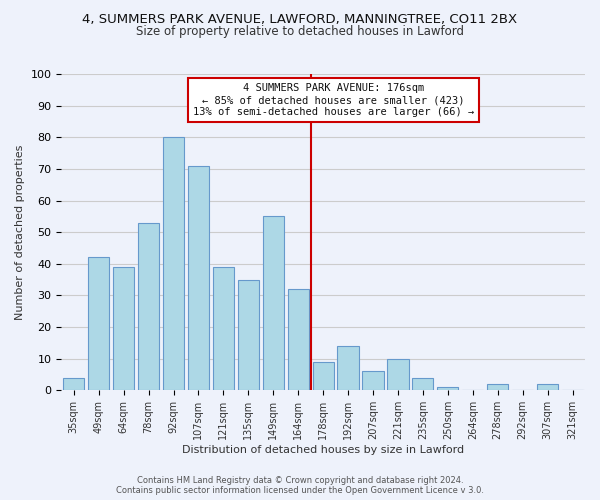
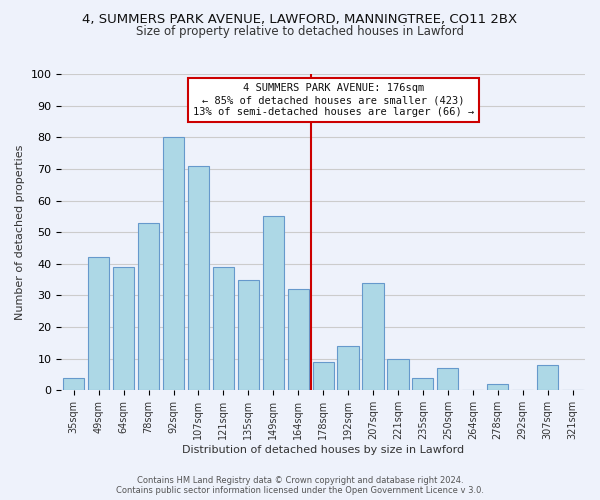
207sqm: 6 -> 34
250sqm: 1 -> 7
307sqm: 2 -> 8
